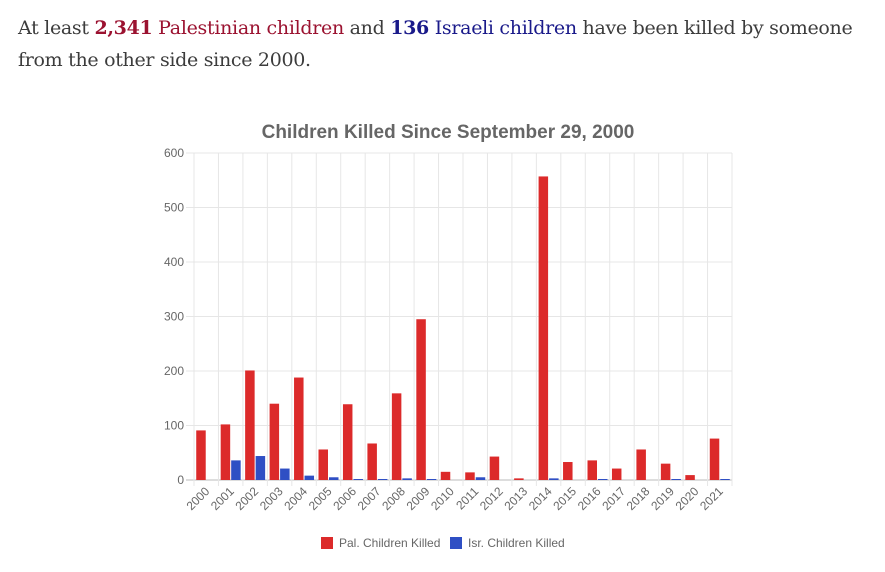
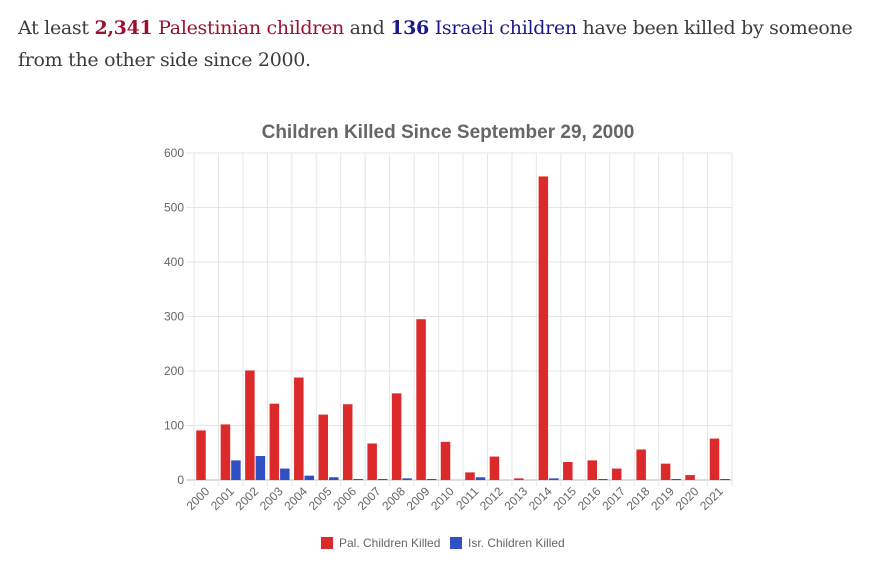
Pal. Children Killed/2005: 60 -> 120
Pal. Children Killed/2010: 20 -> 70
